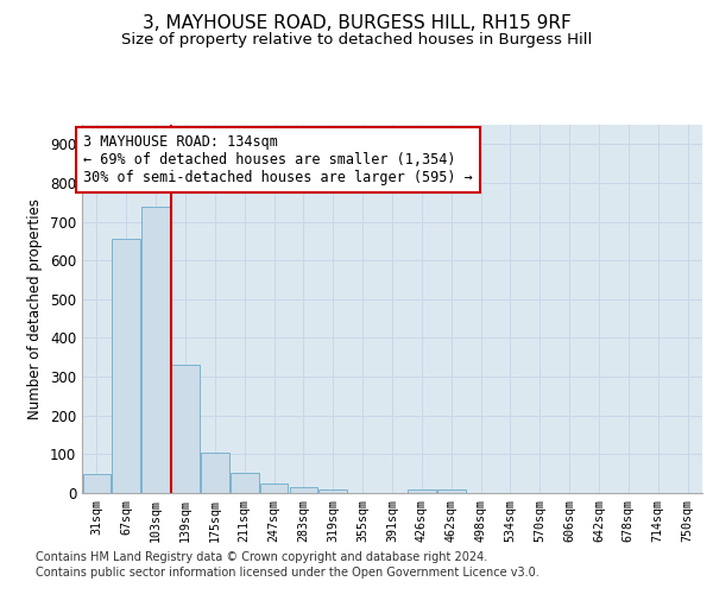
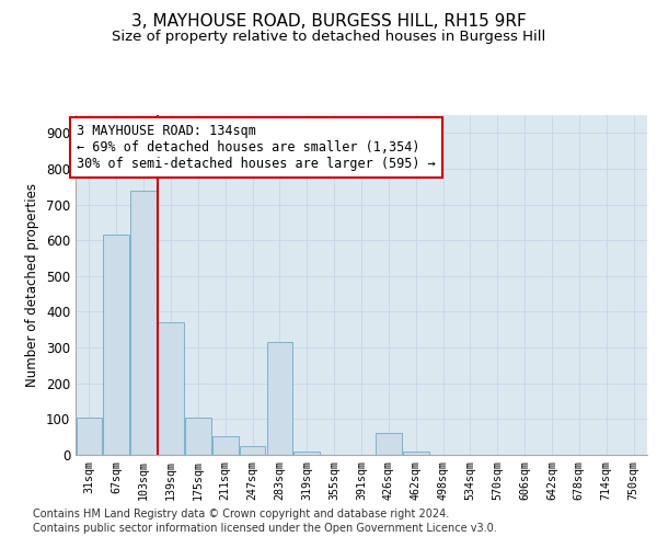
31sqm: 50 -> 105
67sqm: 655 -> 615
139sqm: 330 -> 370
283sqm: 15 -> 315
426sqm: 10 -> 60
